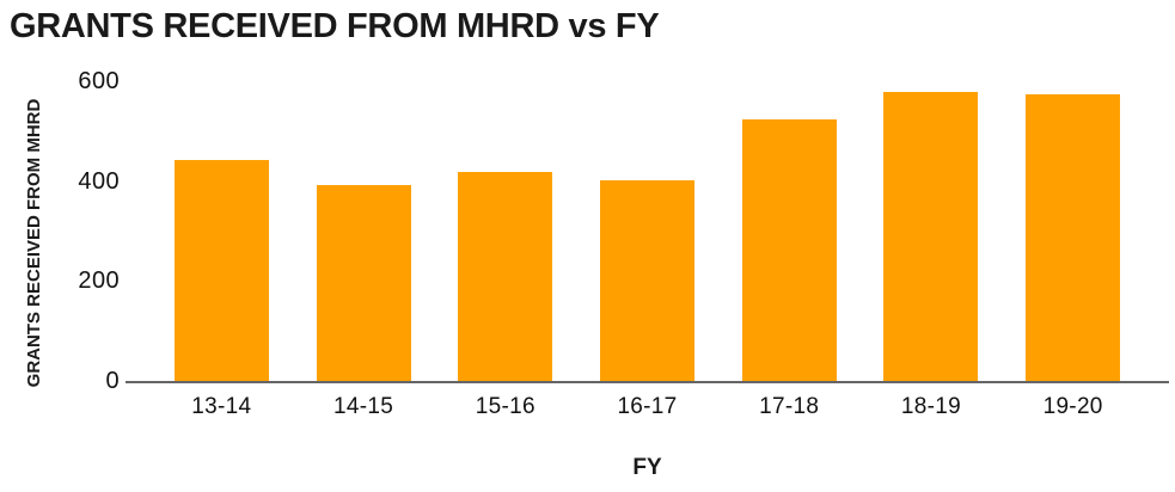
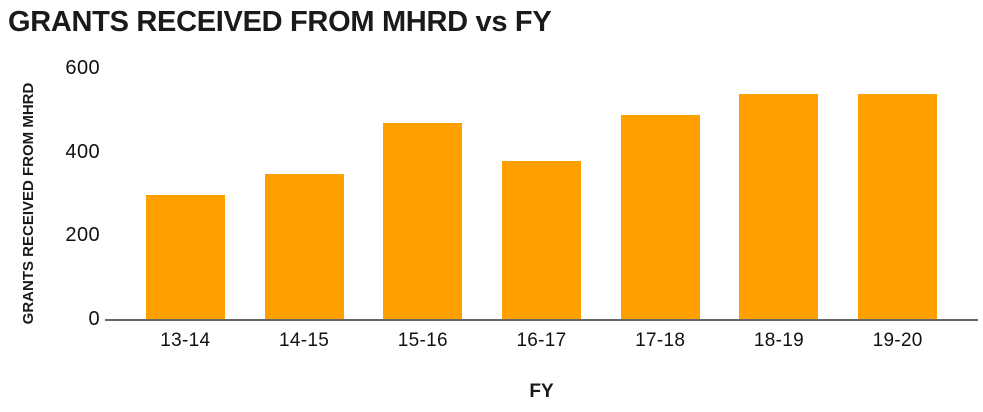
13-14: 440 -> 300
14-15: 400 -> 350
15-16: 420 -> 470
16-17: 400 -> 380
17-18: 520 -> 490
18-19: 580 -> 540
19-20: 580 -> 540
